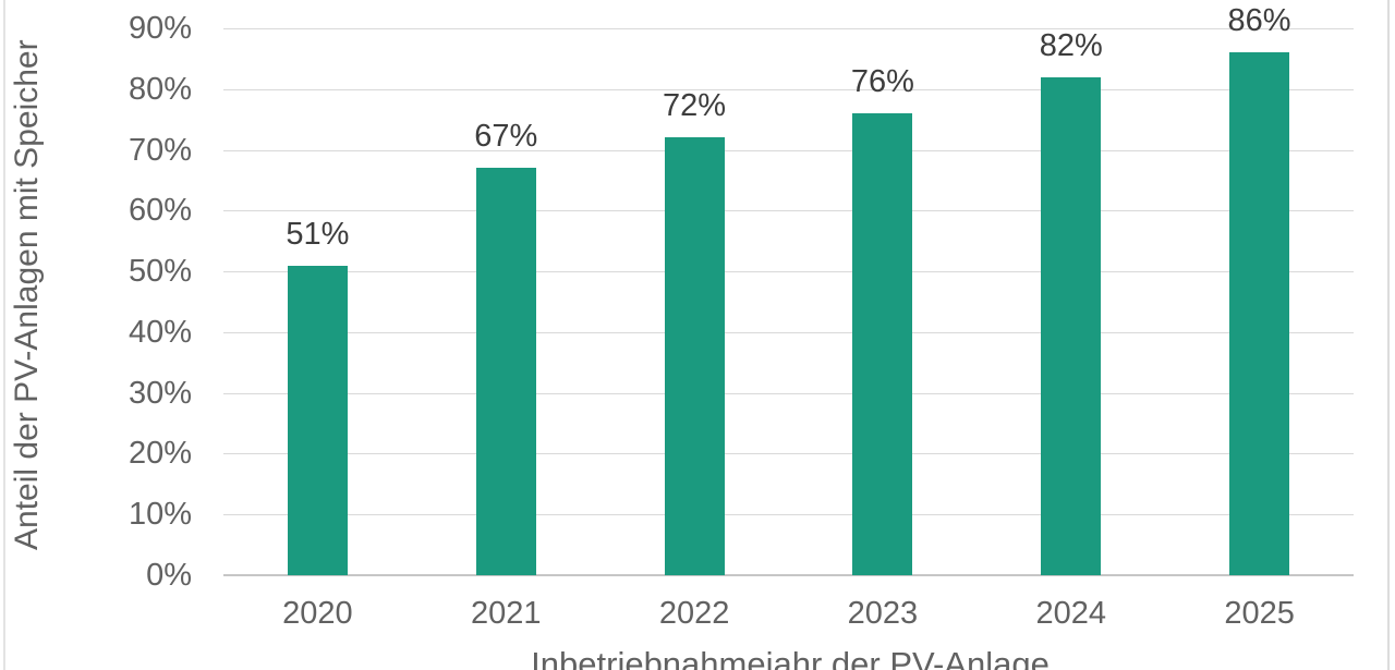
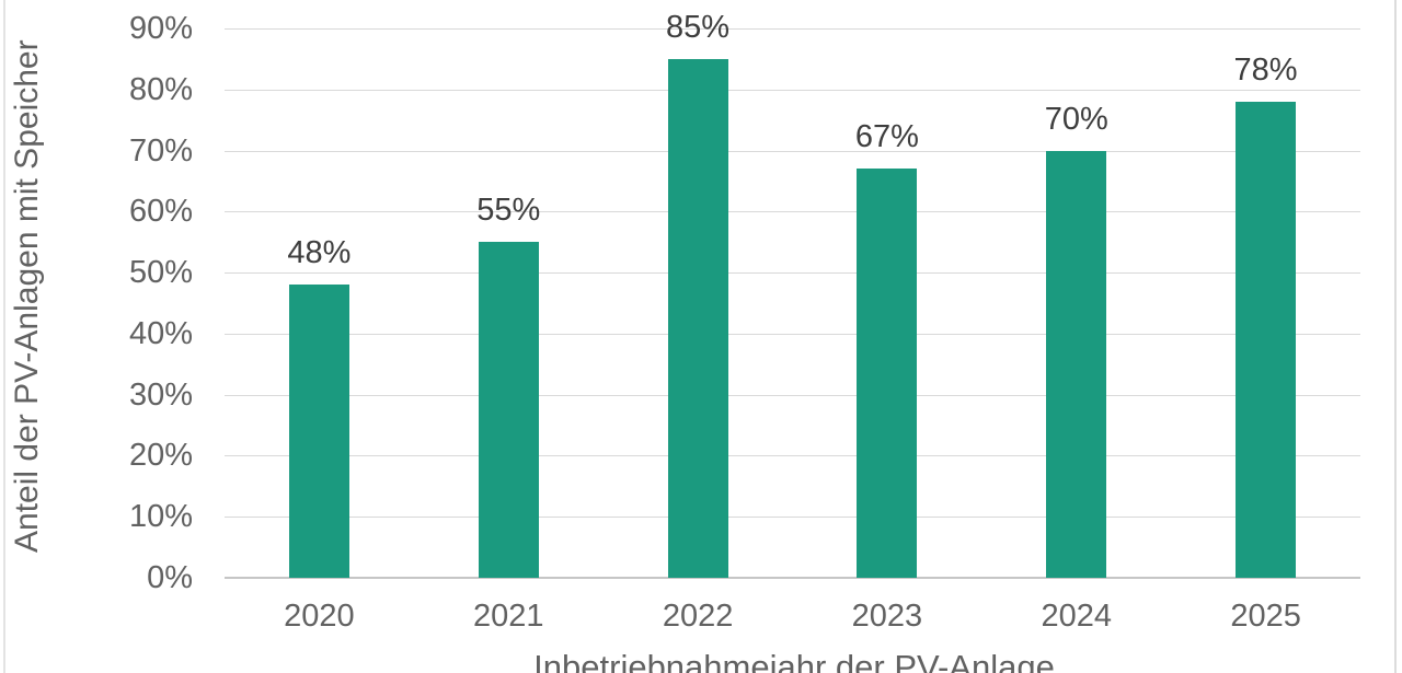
2020: 51% -> 48%
2021: 67% -> 55%
2022: 72% -> 85%
2023: 76% -> 67%
2024: 82% -> 70%
2025: 86% -> 78%
